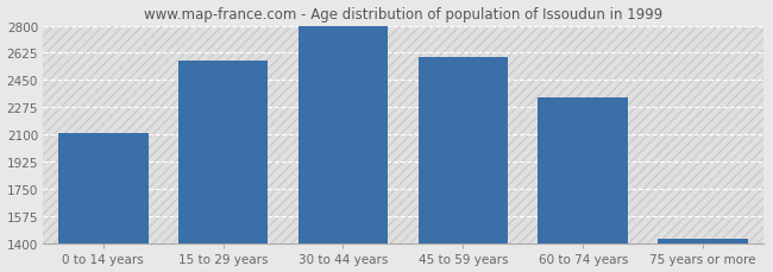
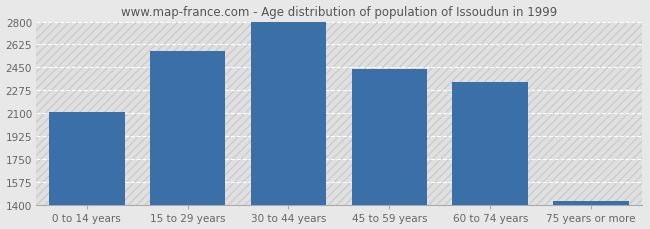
45 to 59 years: 2600 -> 2440
